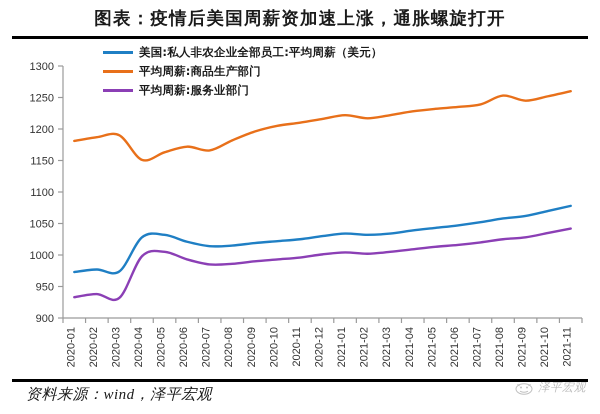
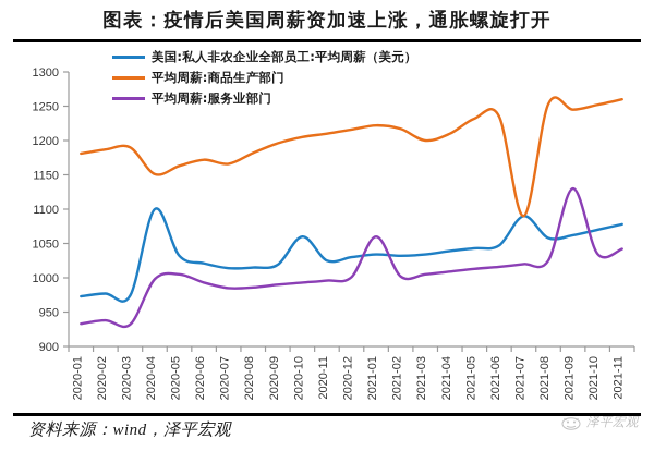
美国:私人非农企业全部员工:平均周薪（美元）/2020-04: 1030 -> 1100
美国:私人非农企业全部员工:平均周薪（美元）/2020-10: 1020 -> 1060
平均周薪:服务业部门/2021-01: 1000 -> 1060
平均周薪:商品生产部门/2021-03: 1220 -> 1200
平均周薪:商品生产部门/2021-04: 1230 -> 1210
美国:私人非农企业全部员工:平均周薪（美元）/2021-07: 1050 -> 1090
平均周薪:商品生产部门/2021-07: 1240 -> 1090
平均周薪:服务业部门/2021-09: 1030 -> 1130
